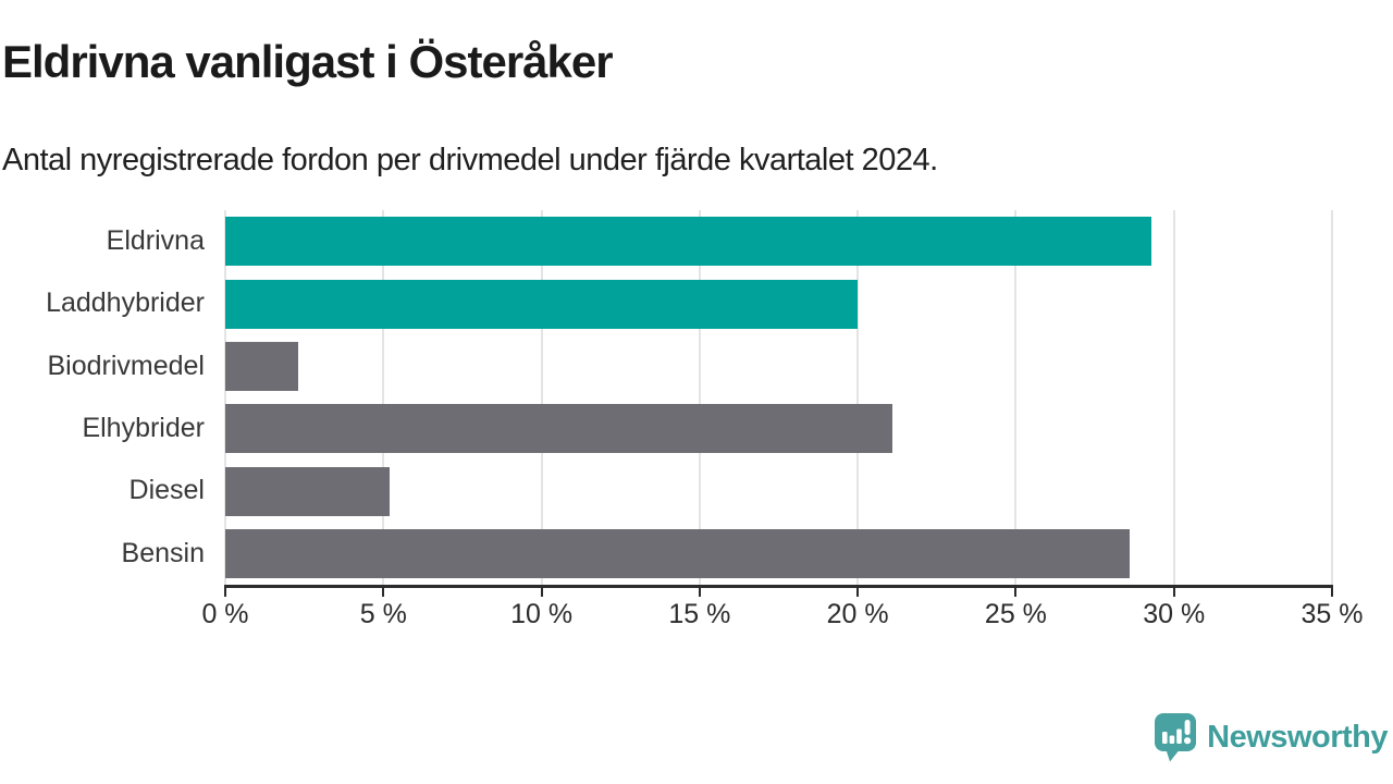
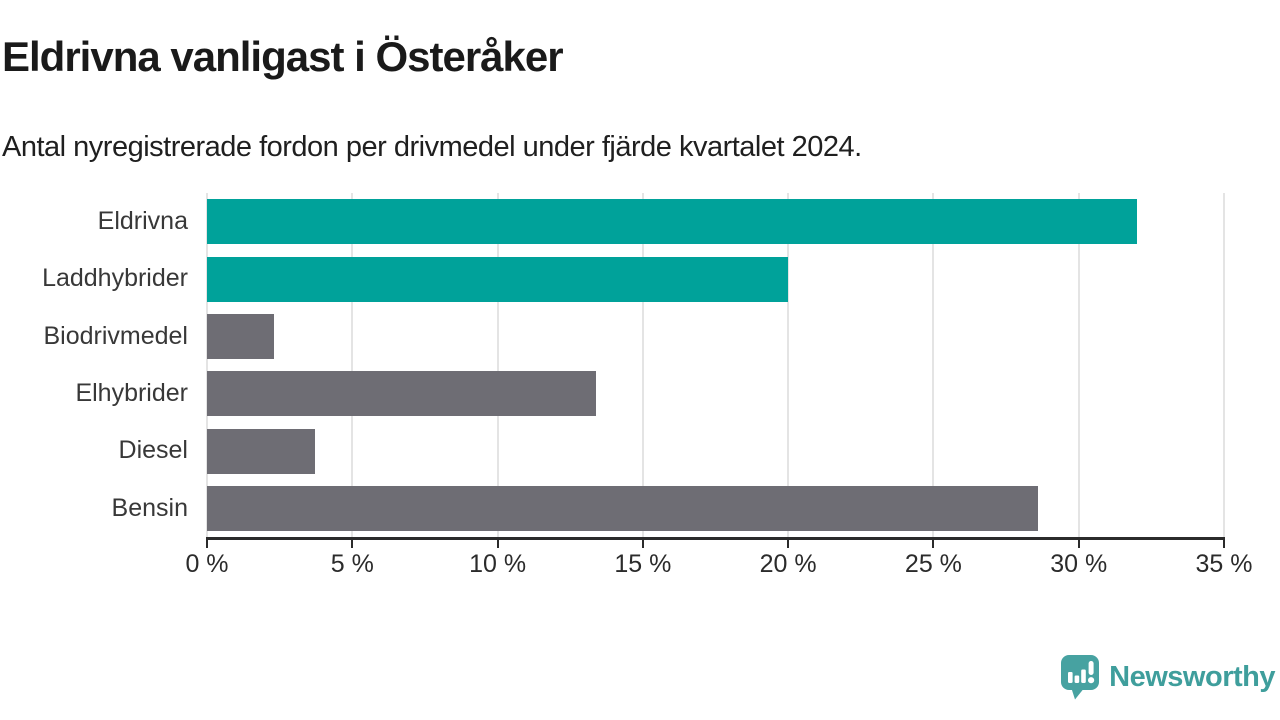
Eldrivna: 29.3% -> 32.0%
Elhybrider: 21.1% -> 13.4%
Diesel: 5.2% -> 3.7%
